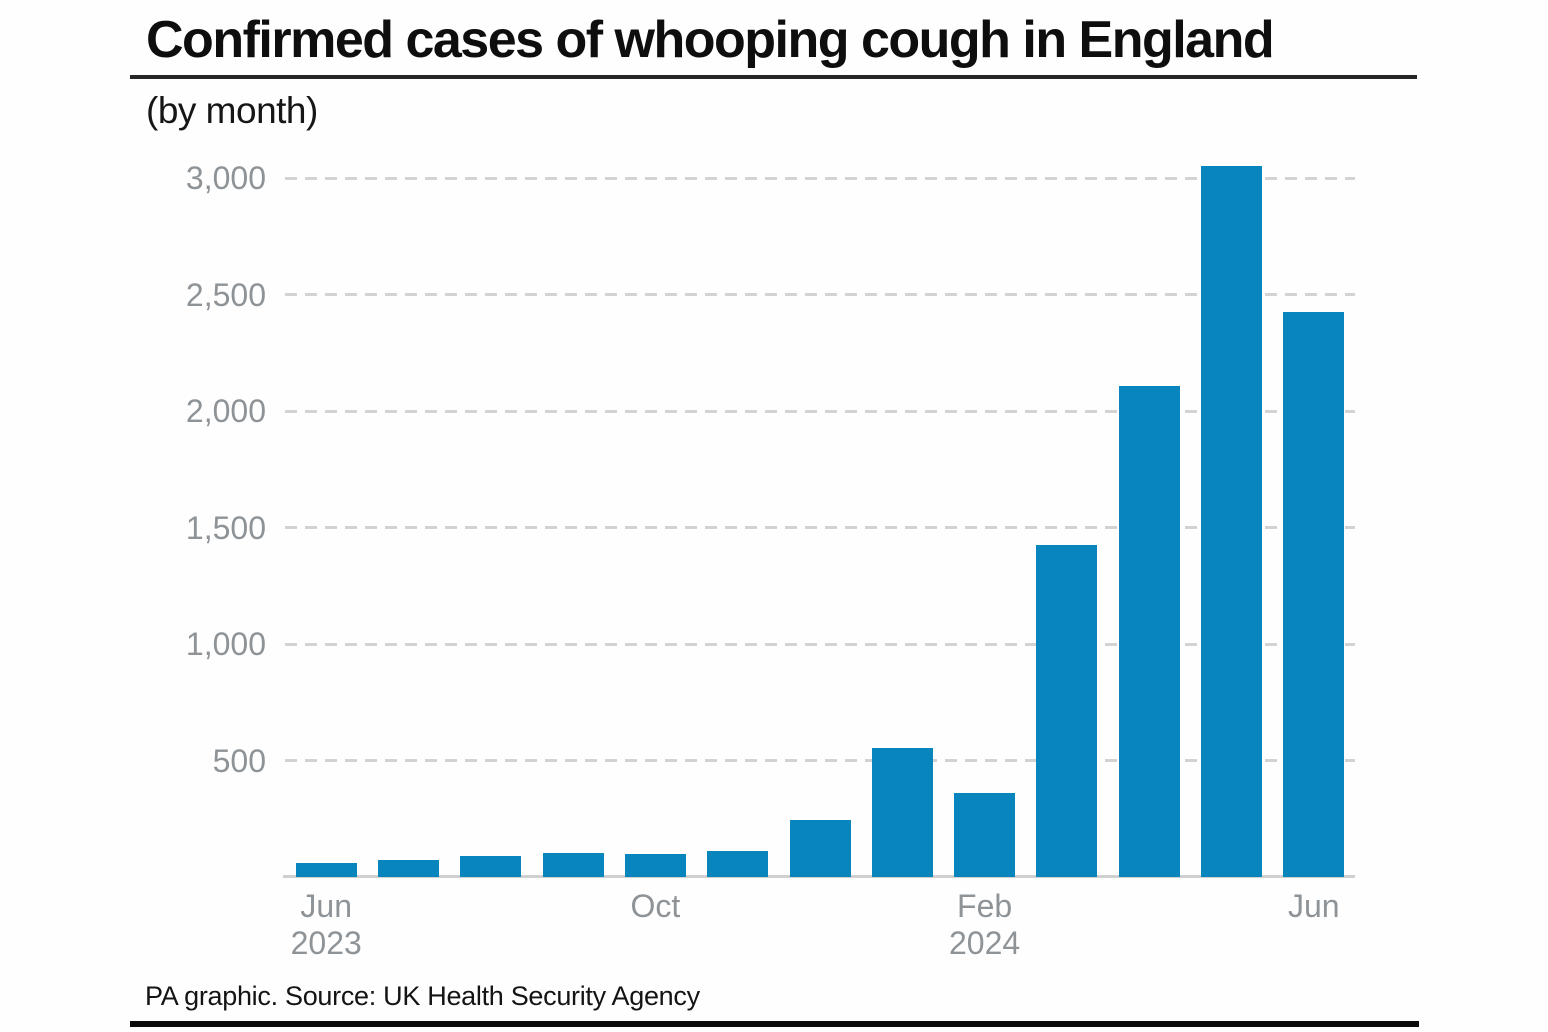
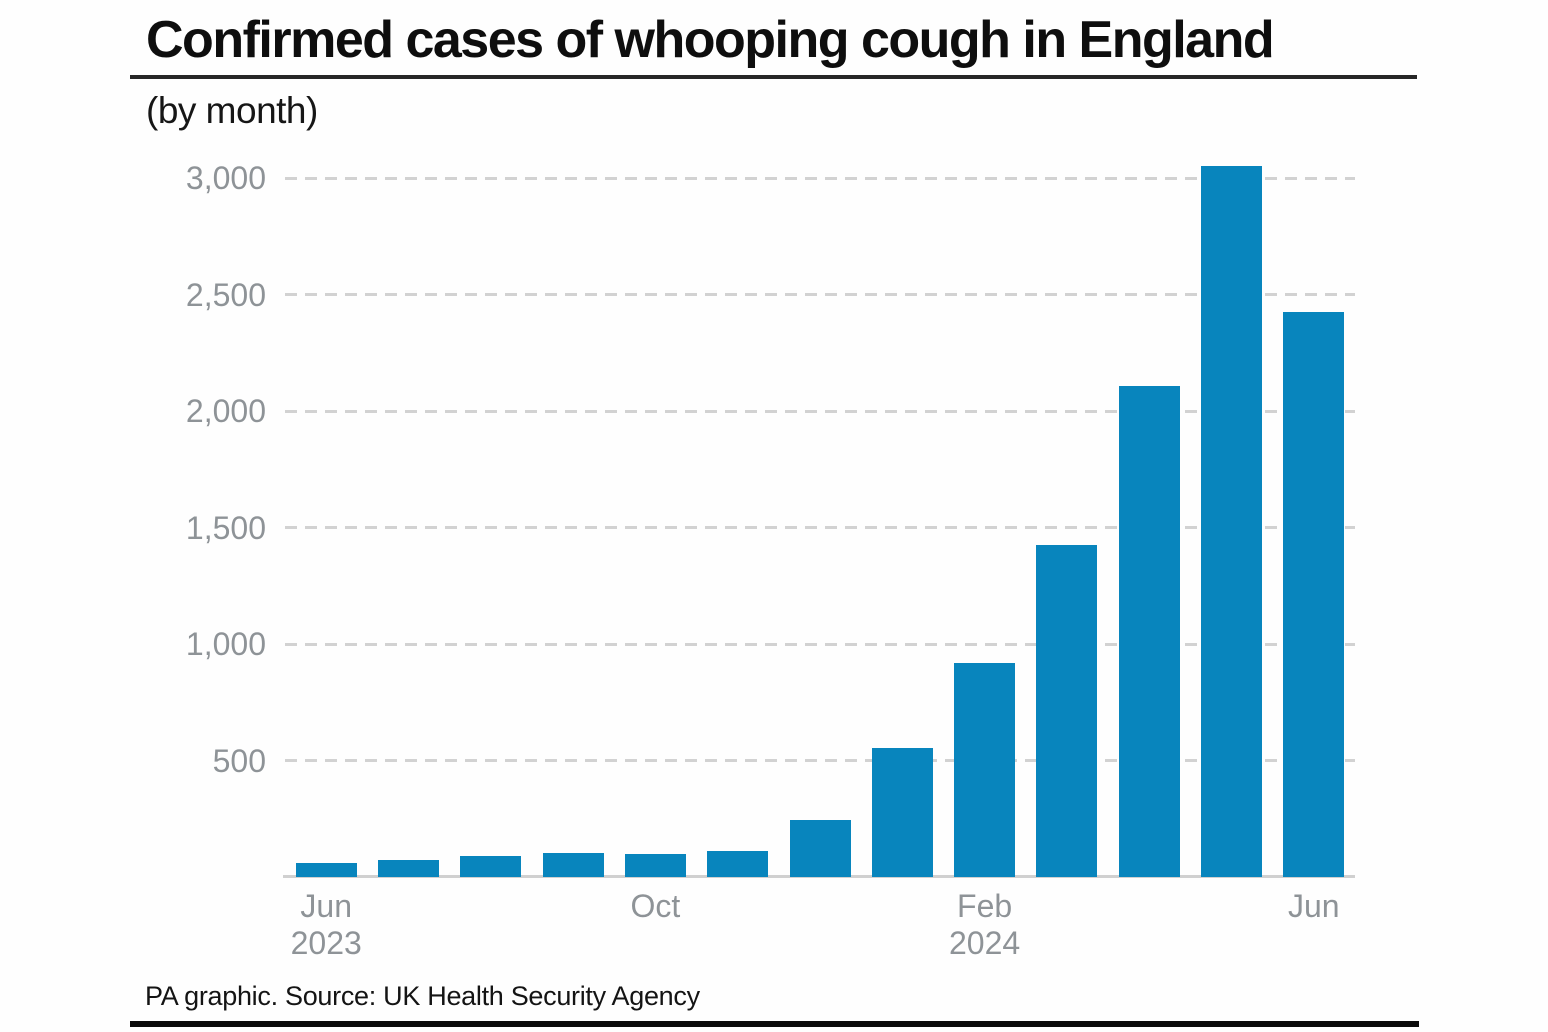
Feb 2024: 360 -> 920
